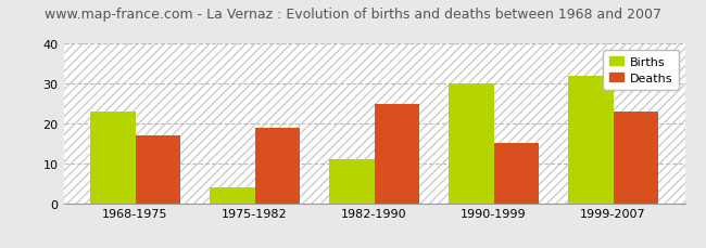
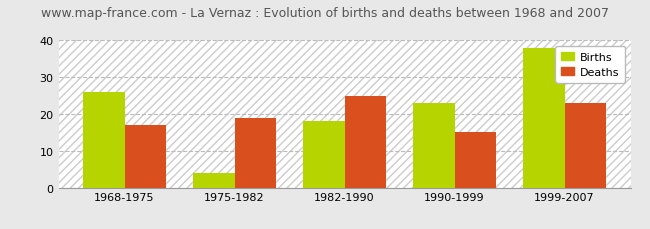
Births/1968-1975: 23 -> 26
Births/1982-1990: 11 -> 18
Births/1990-1999: 30 -> 23
Births/1999-2007: 32 -> 38
